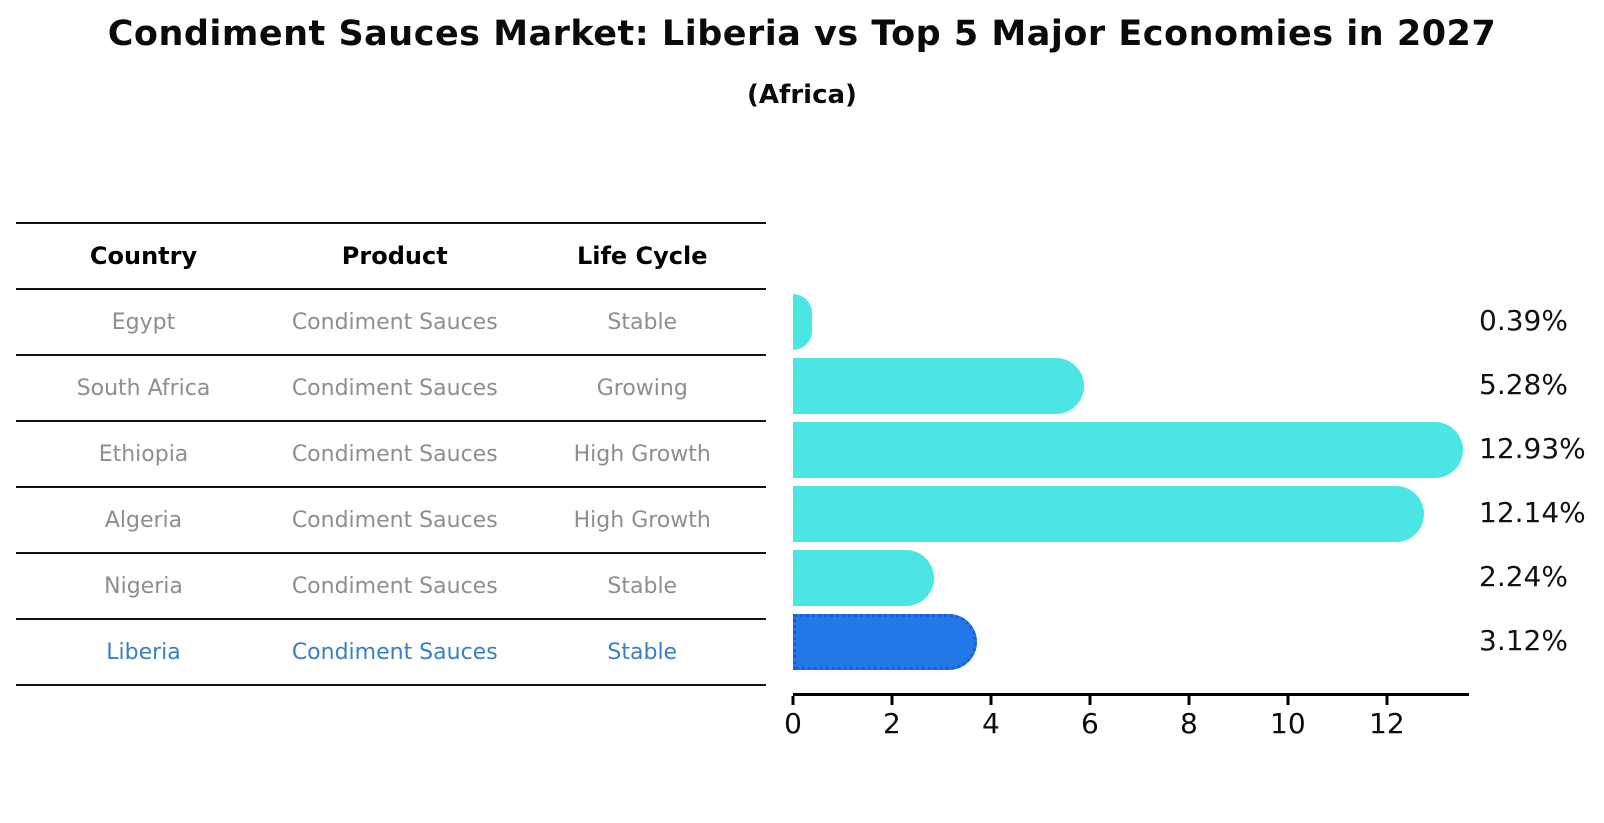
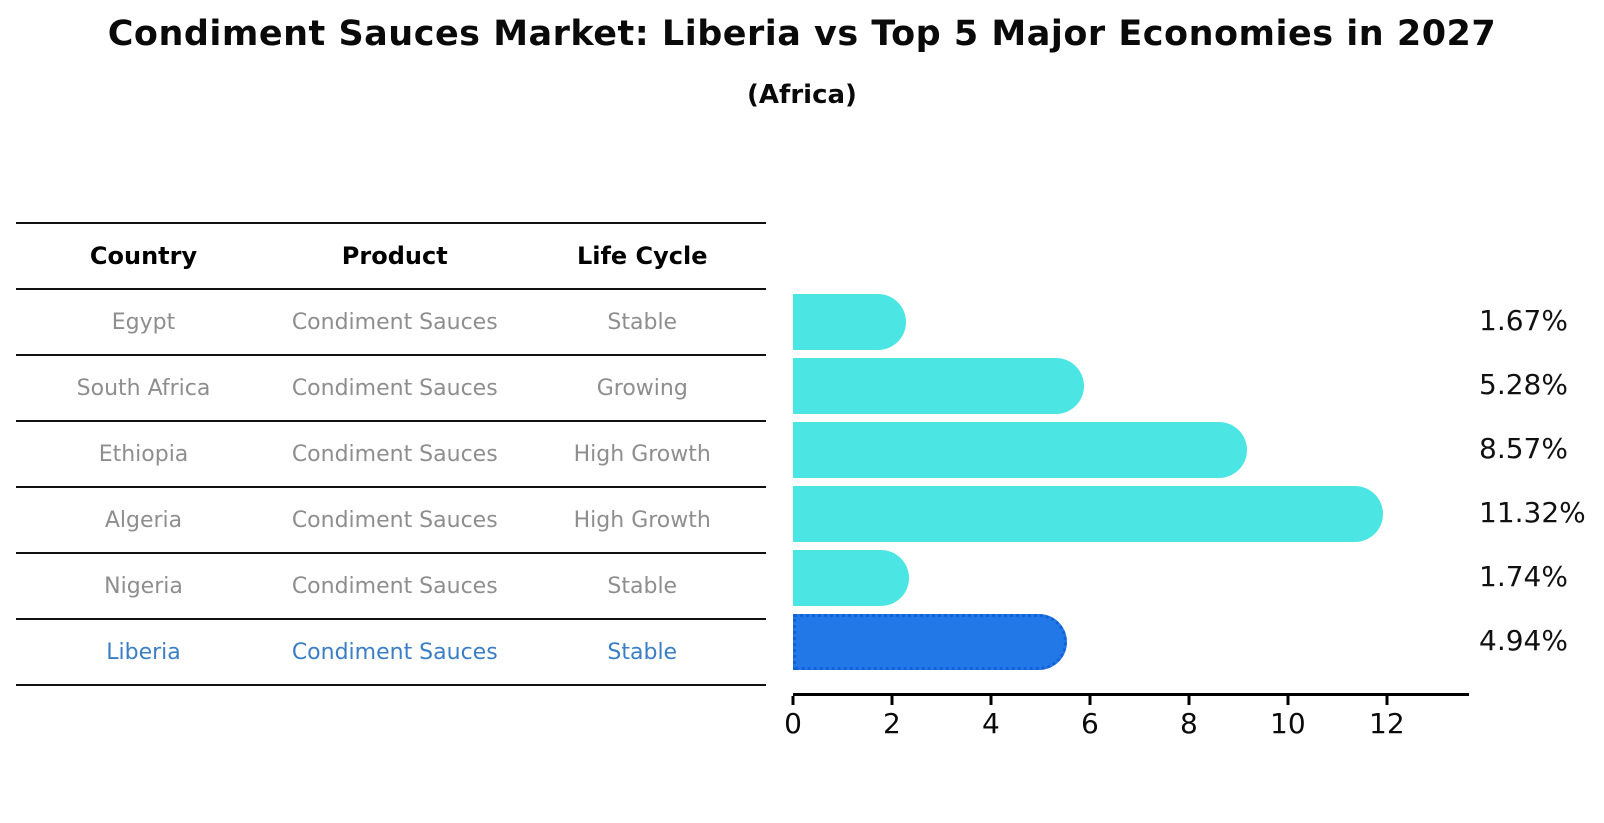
Egypt: 0.39% -> 1.67%
Ethiopia: 12.93% -> 8.57%
Algeria: 12.14% -> 11.32%
Nigeria: 2.24% -> 1.74%
Liberia: 3.12% -> 4.94%
